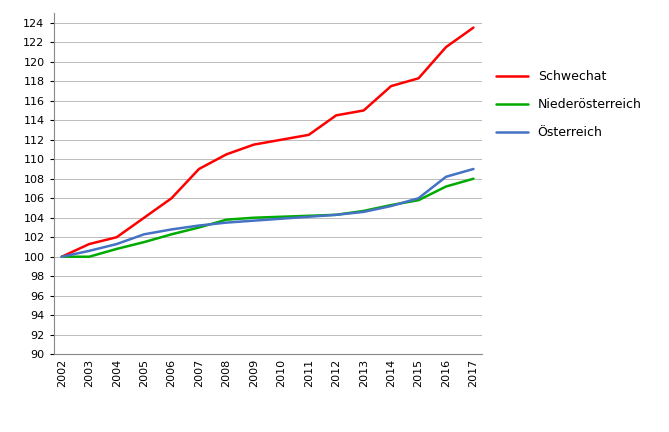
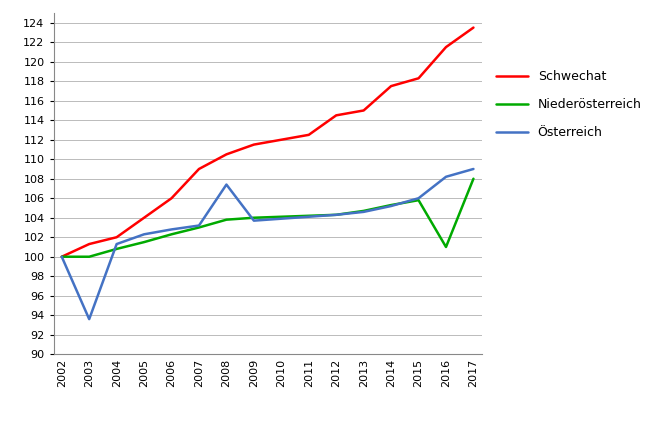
Österreich/2003: 100.6 -> 93.6
Österreich/2008: 103.5 -> 107.4
Niederösterreich/2016: 107.2 -> 101.0
